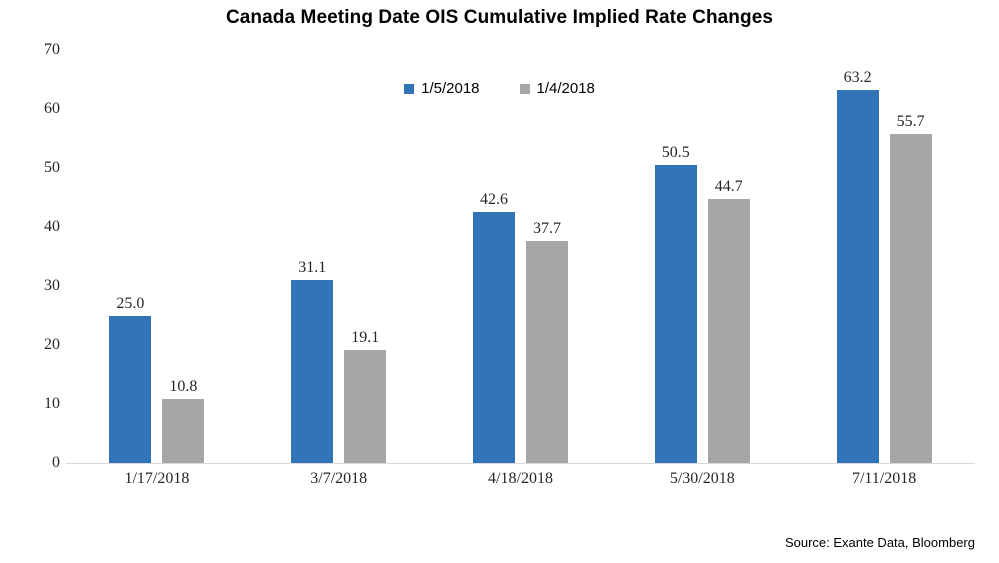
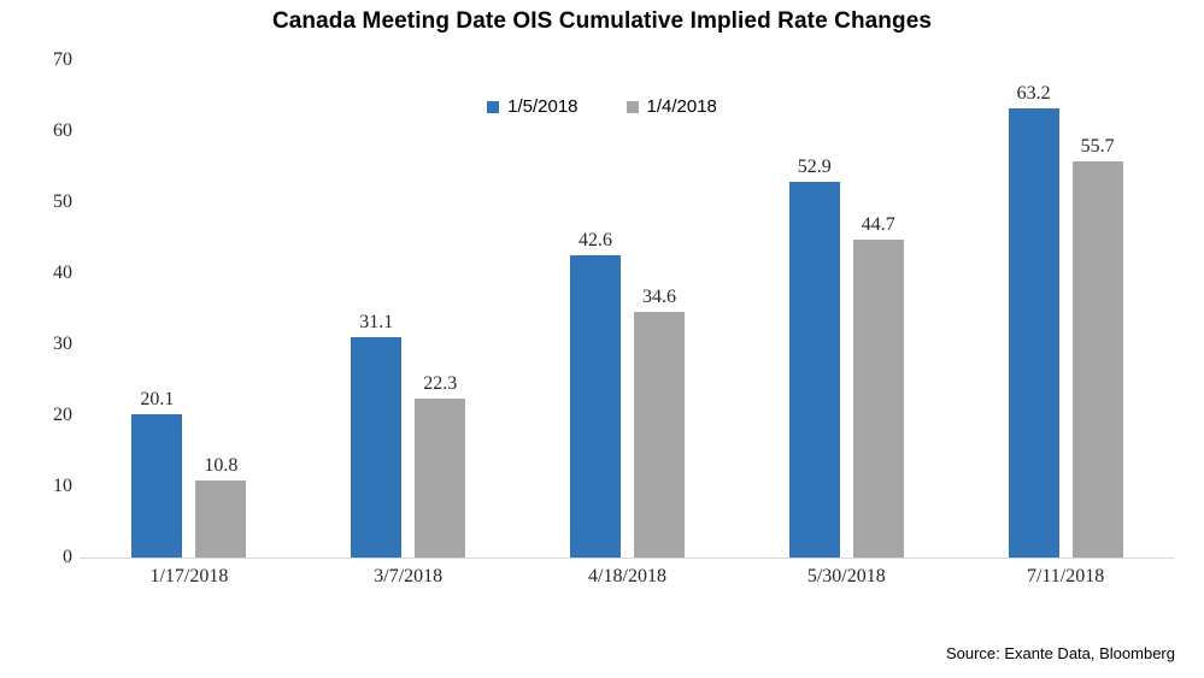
1/5/2018/1/17/2018: 25.0 -> 20.1
1/4/2018/3/7/2018: 19.1 -> 22.3
1/4/2018/4/18/2018: 37.7 -> 34.6
1/5/2018/5/30/2018: 50.5 -> 52.9
